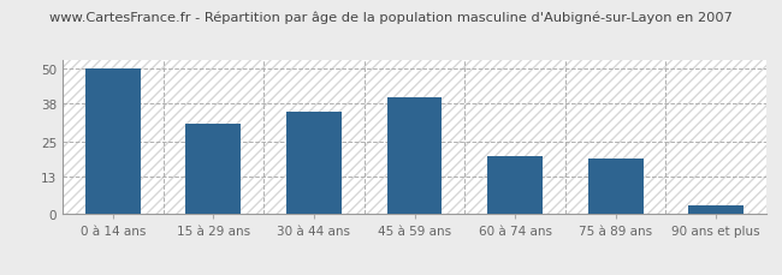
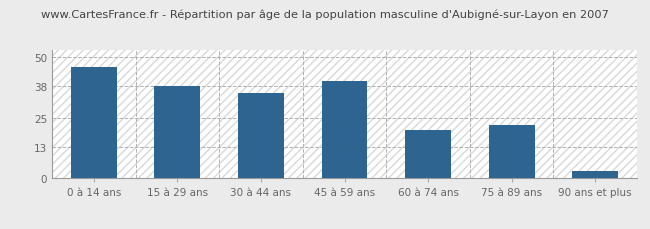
0 à 14 ans: 50 -> 46
15 à 29 ans: 31 -> 38
75 à 89 ans: 19 -> 22
